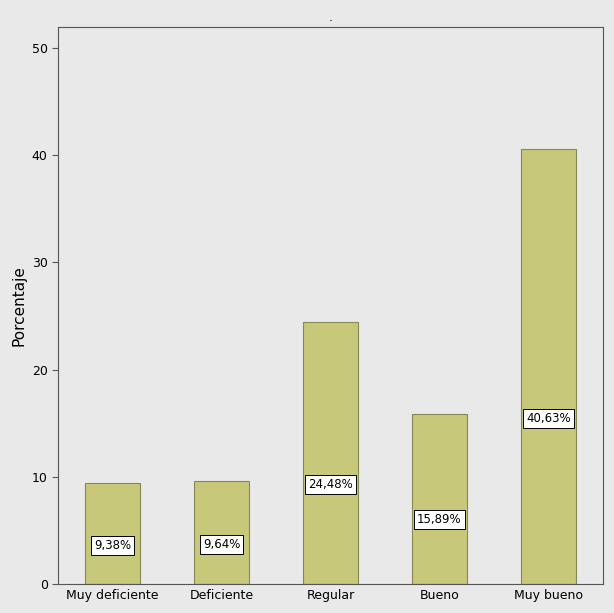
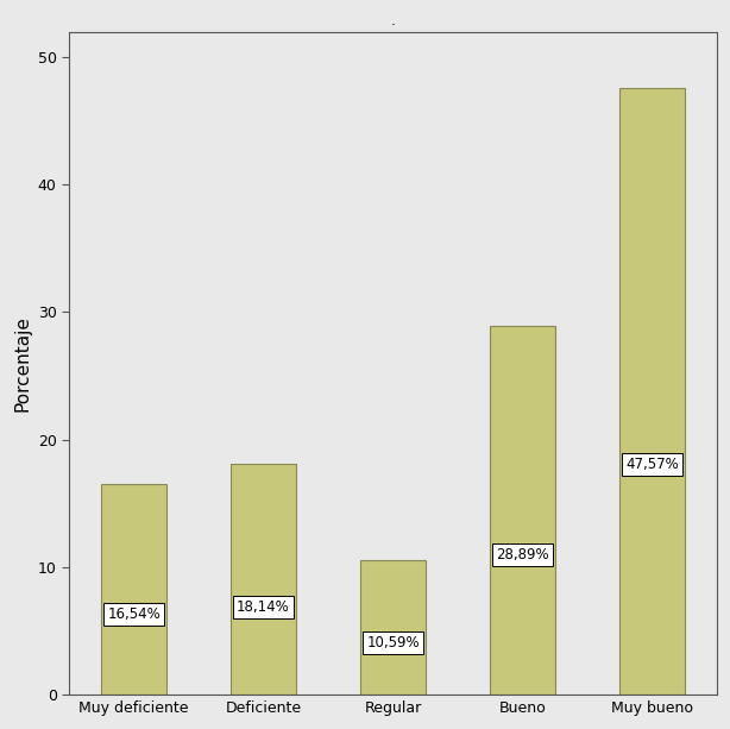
Muy deficiente: 9,38% -> 16,54%
Deficiente: 9,64% -> 18,14%
Regular: 24,48% -> 10,59%
Bueno: 15,89% -> 28,89%
Muy bueno: 40,63% -> 47,57%
